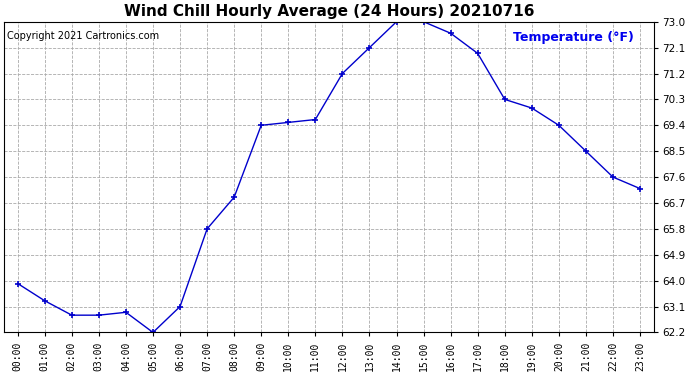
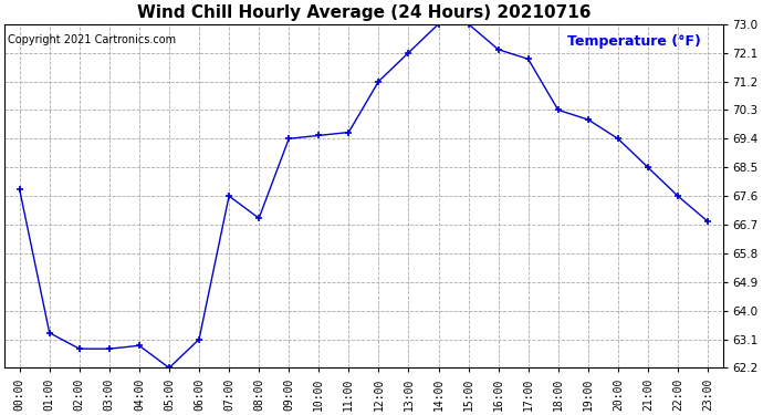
00:00: 63.9 -> 67.8
07:00: 65.8 -> 67.6
16:00: 72.6 -> 72.2
23:00: 67.2 -> 66.8
